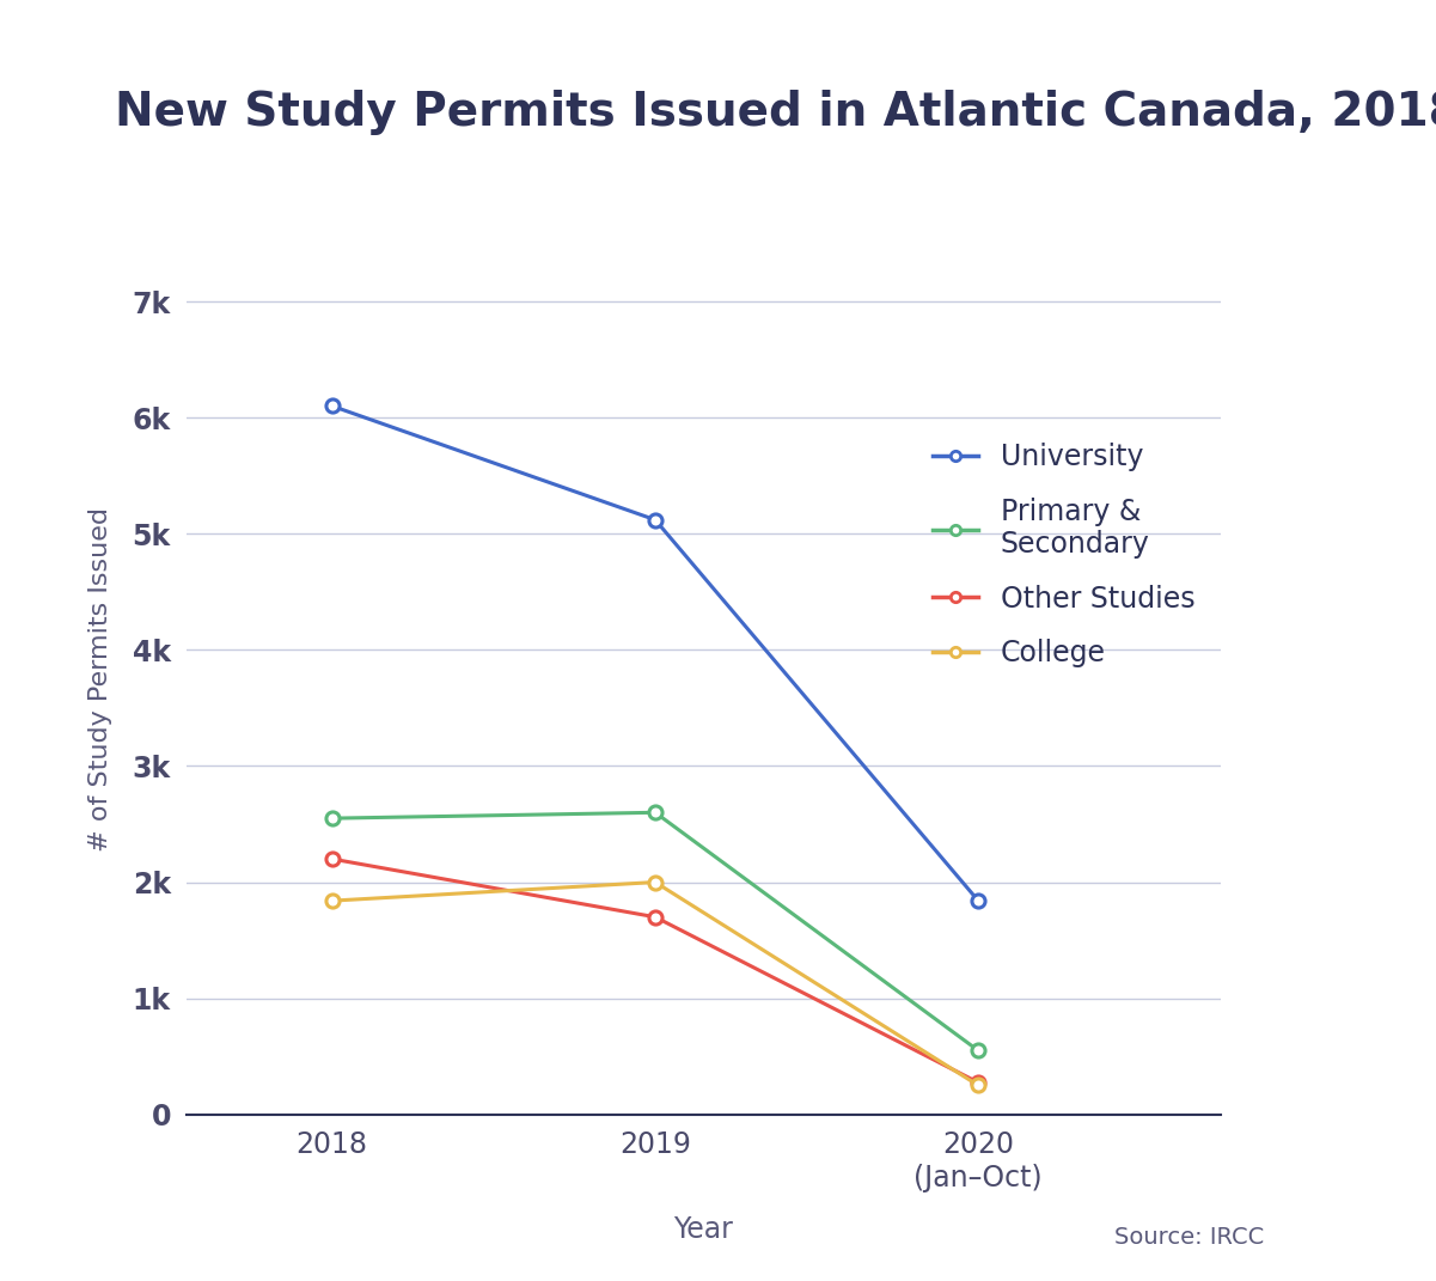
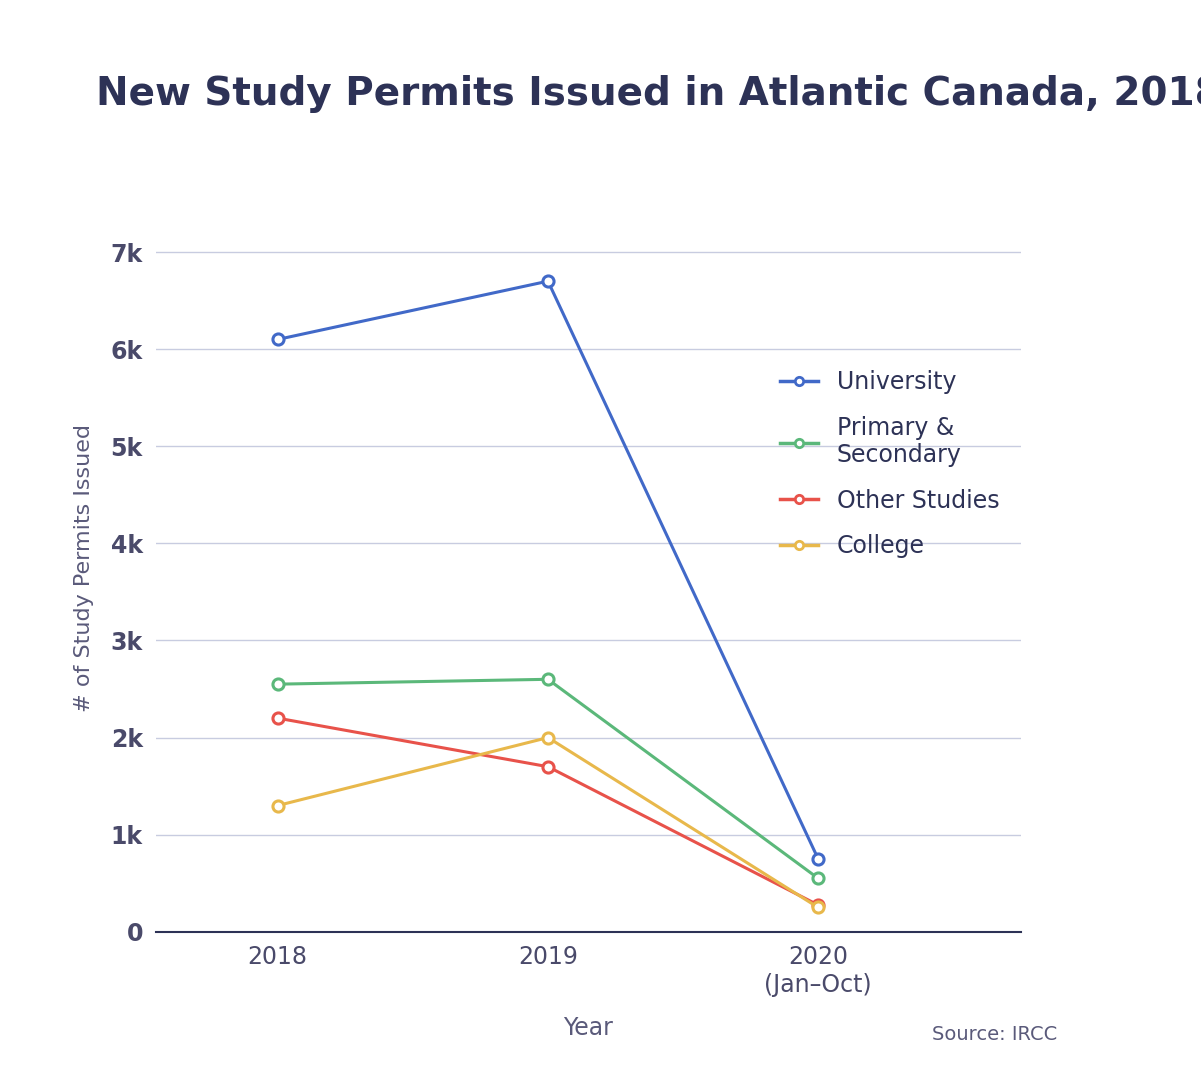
College/2018: 1.84k -> 1.30k
University/2019: 5.12k -> 6.70k
University/2020 (Jan–Oct): 1.84k -> 0.75k
